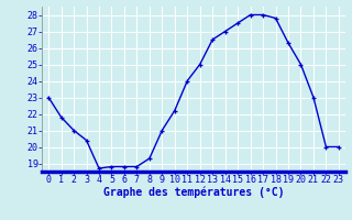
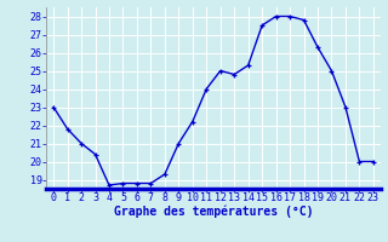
13: 26.5 -> 24.8
14: 27.0 -> 25.3
